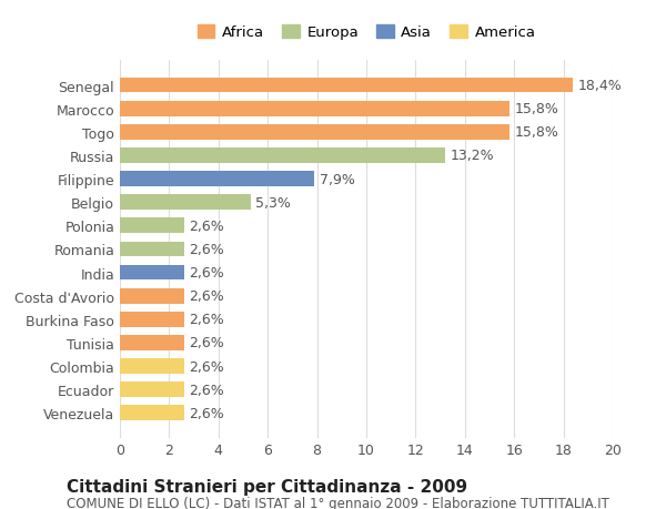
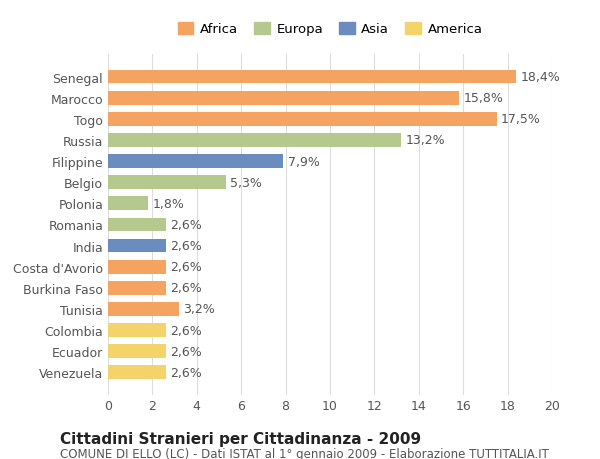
Togo: 15,8% -> 17,5%
Polonia: 2,6% -> 1,8%
Tunisia: 2,6% -> 3,2%
